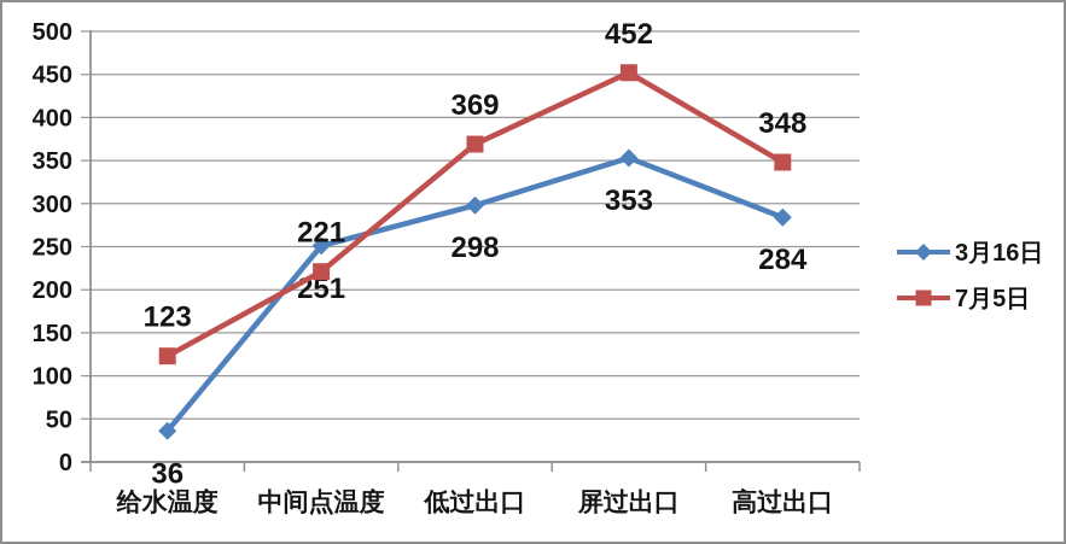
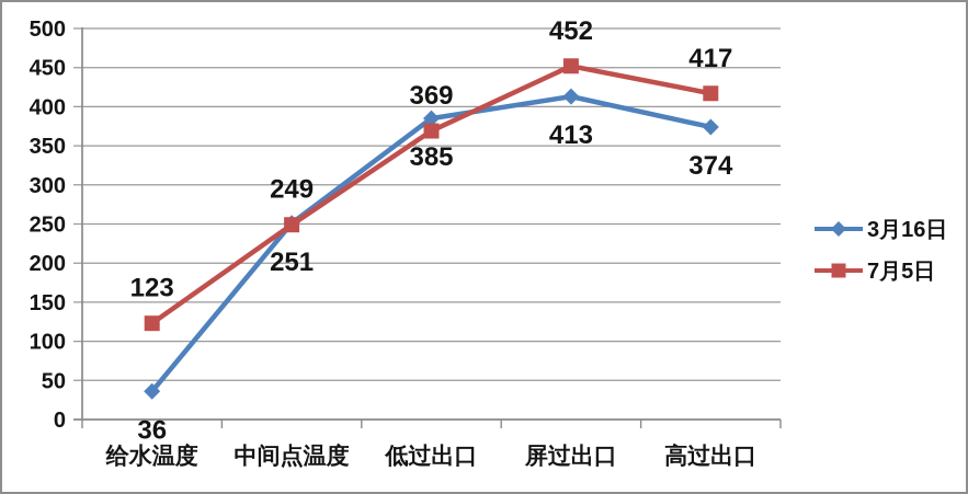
7月5日/中间点温度: 221 -> 249
3月16日/低过出口: 298 -> 385
3月16日/屏过出口: 353 -> 413
3月16日/高过出口: 284 -> 374
7月5日/高过出口: 348 -> 417
